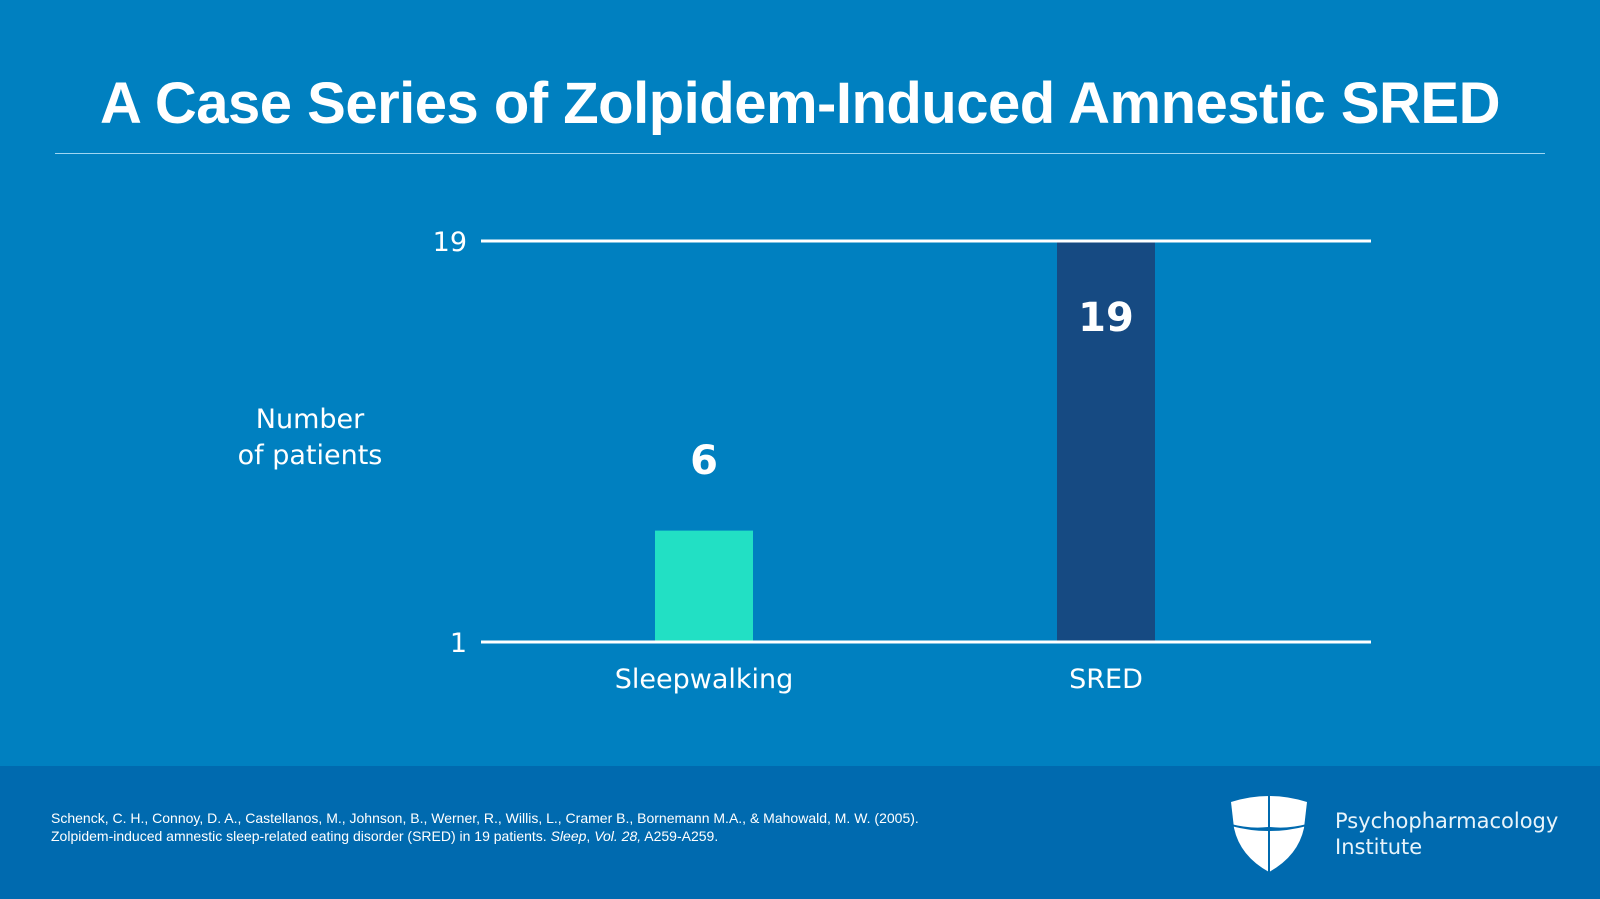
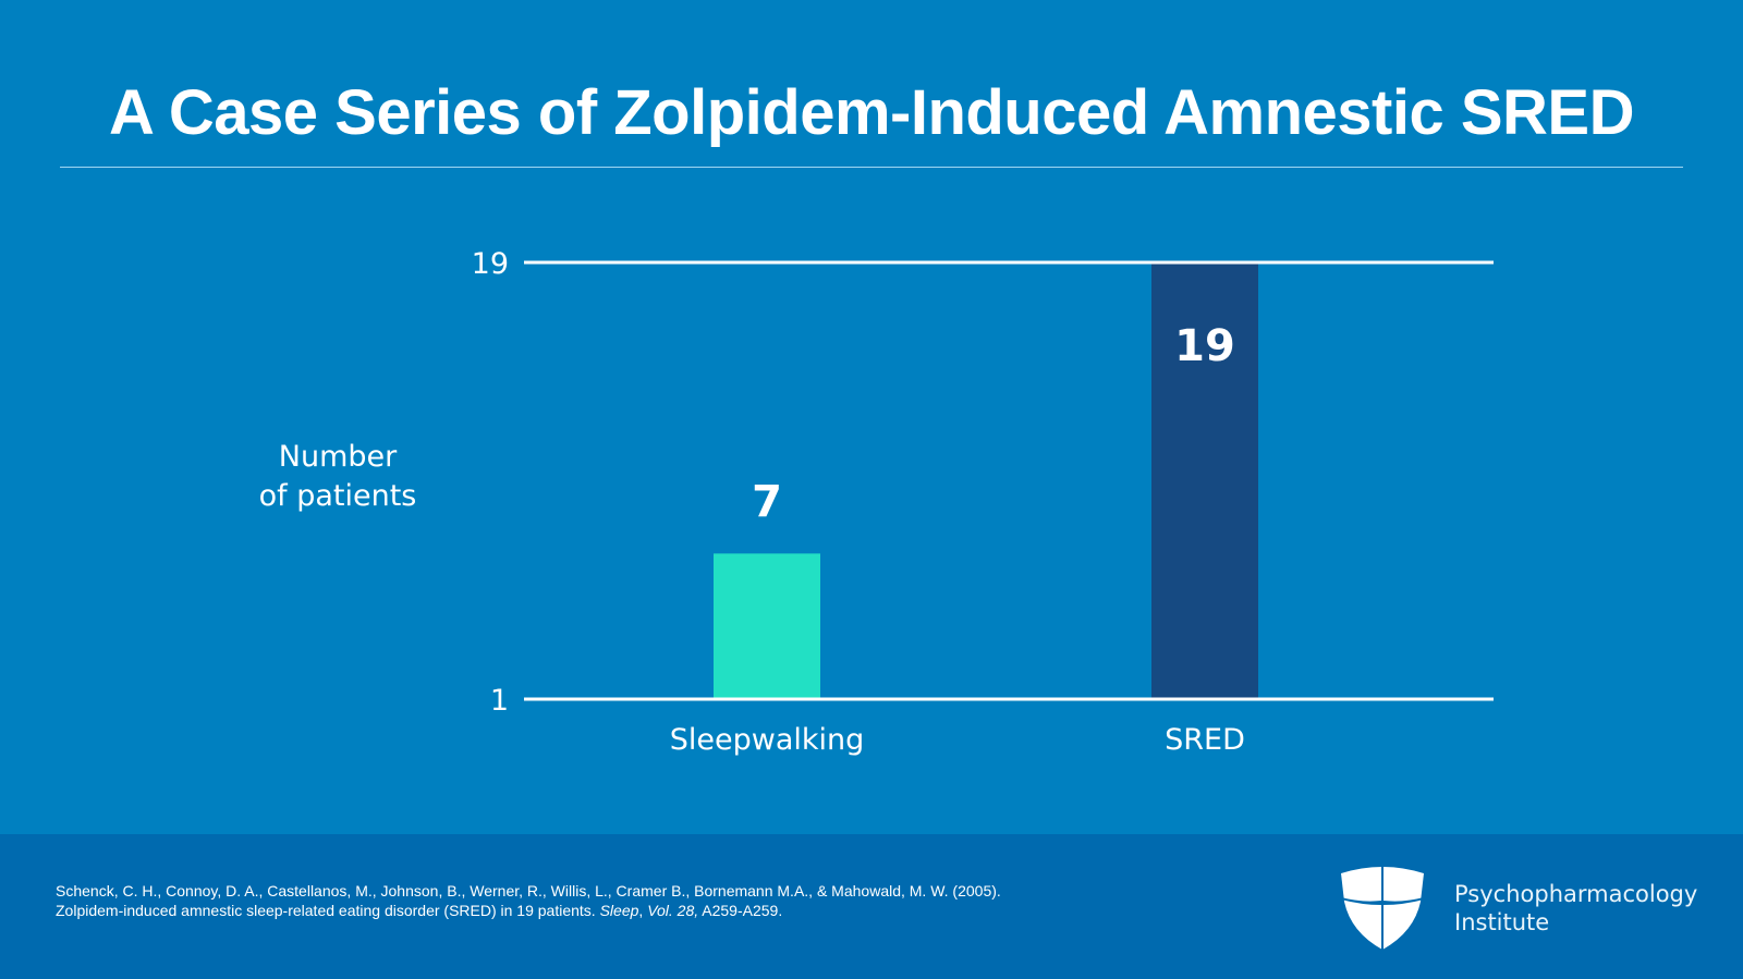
Sleepwalking: 6 -> 7
